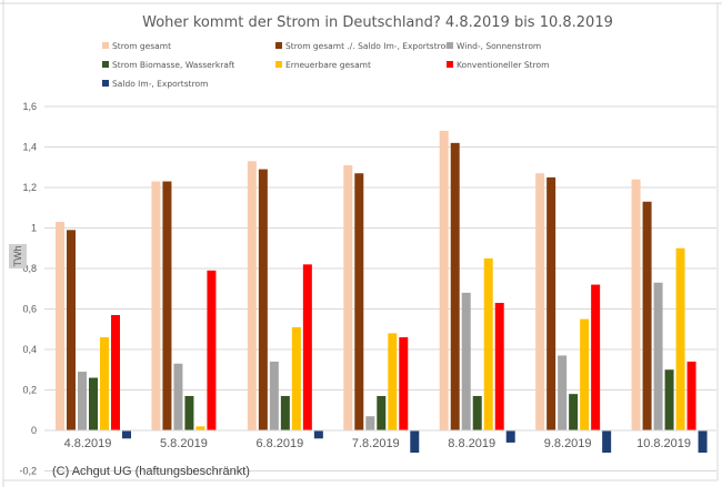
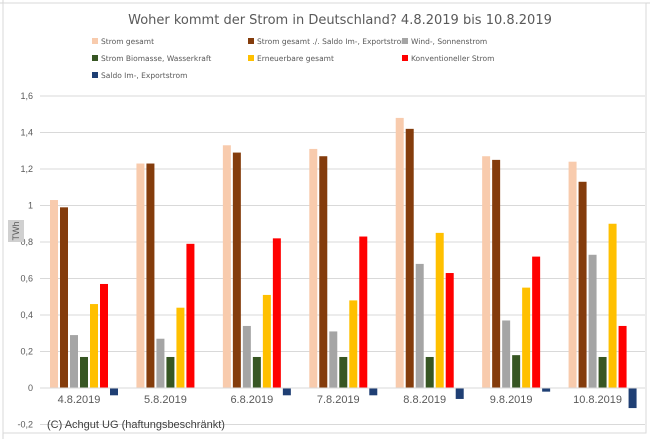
Strom Biomasse, Wasserkraft/4.8.2019: 0,26 -> 0,17
Wind-, Sonnenstrom/5.8.2019: 0,33 -> 0,27
Erneuerbare gesamt/5.8.2019: 0,02 -> 0,44
Wind-, Sonnenstrom/7.8.2019: 0,07 -> 0,31
Konventioneller Strom/7.8.2019: 0,46 -> 0,83
Saldo Im-, Exportstrom/7.8.2019: -0,11 -> -0,04
Saldo Im-, Exportstrom/9.8.2019: -0,11 -> -0,02
Strom Biomasse, Wasserkraft/10.8.2019: 0,30 -> 0,17
